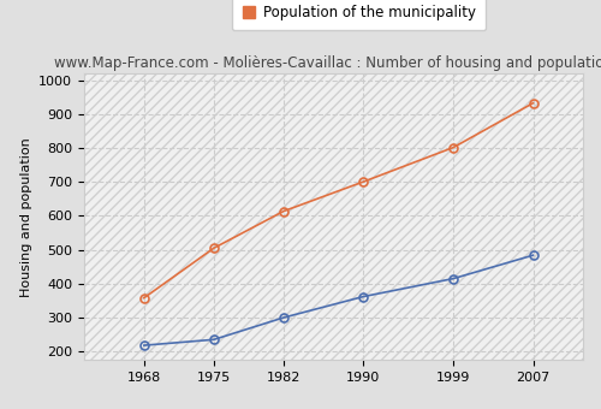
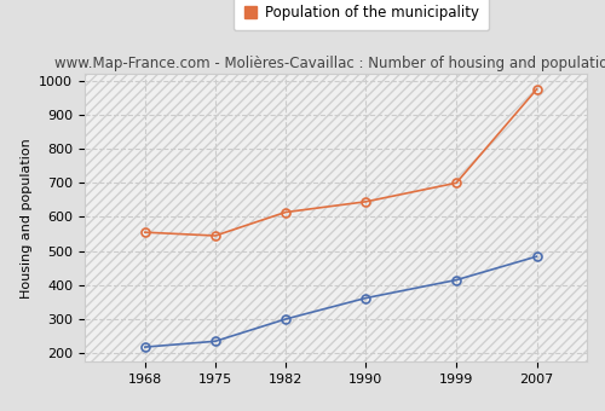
Population of the municipality/1968: 358 -> 555
Population of the municipality/1975: 505 -> 545
Population of the municipality/1990: 701 -> 645
Population of the municipality/1999: 802 -> 700
Population of the municipality/2007: 933 -> 975
